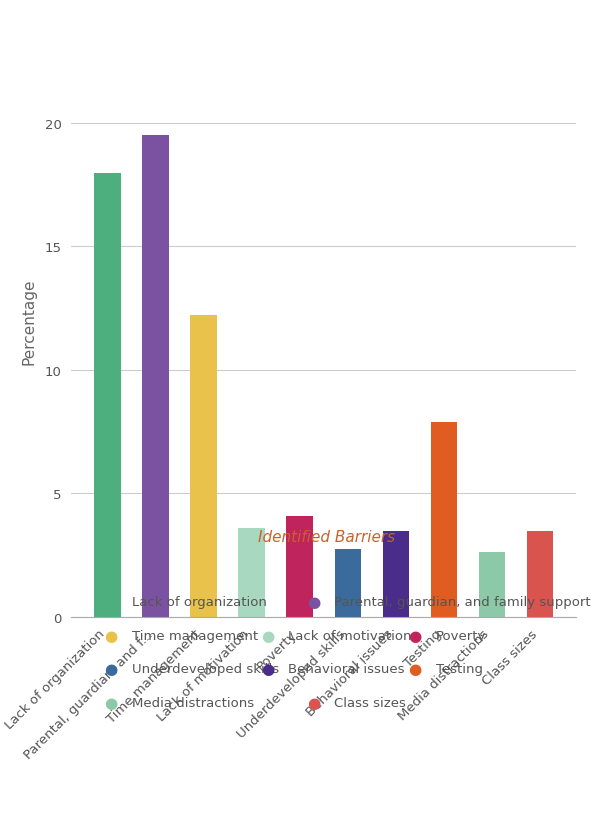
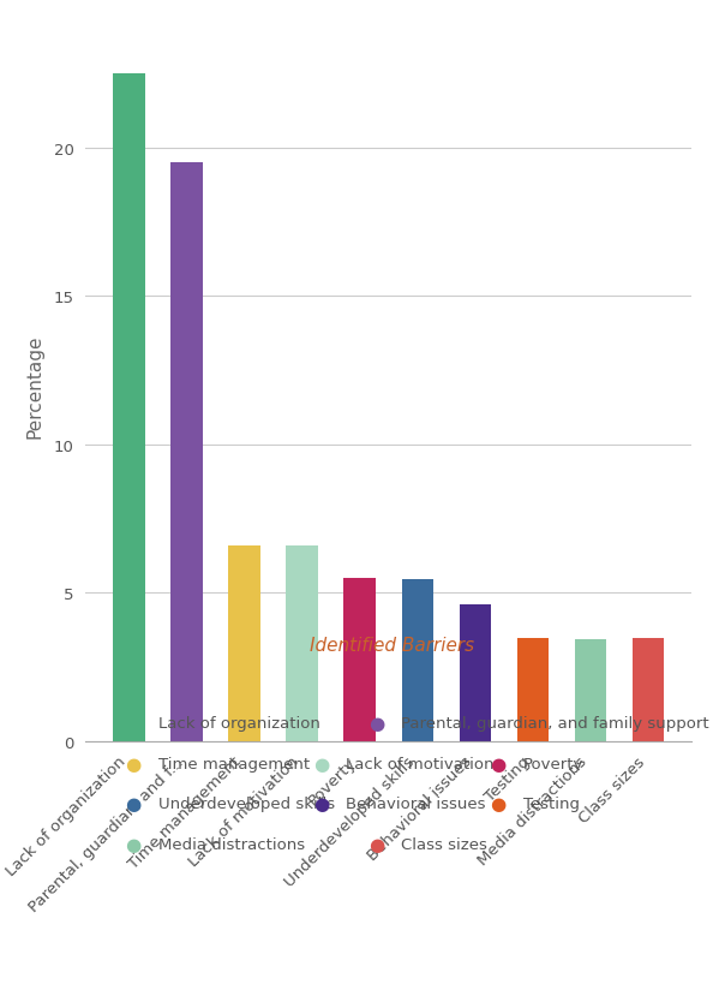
Lack of organization: 17.95 -> 22.50
Time management: 12.20 -> 6.60
Lack of motivation: 3.60 -> 6.60
Poverty: 4.10 -> 5.50
Underdeveloped skills: 2.75 -> 5.45
Behavioral issues: 3.50 -> 4.60
Testing: 7.90 -> 3.50
Media distractions: 2.65 -> 3.45
